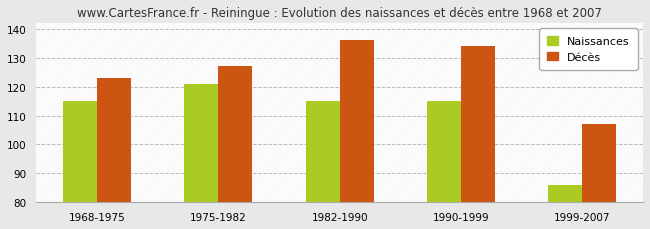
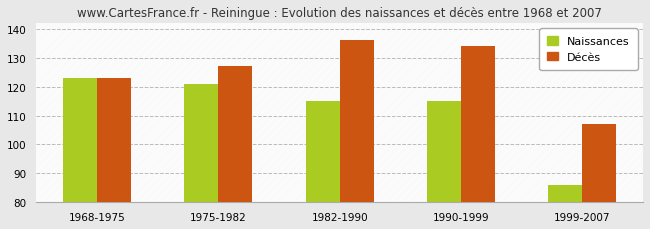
Naissances/1968-1975: 115 -> 123
